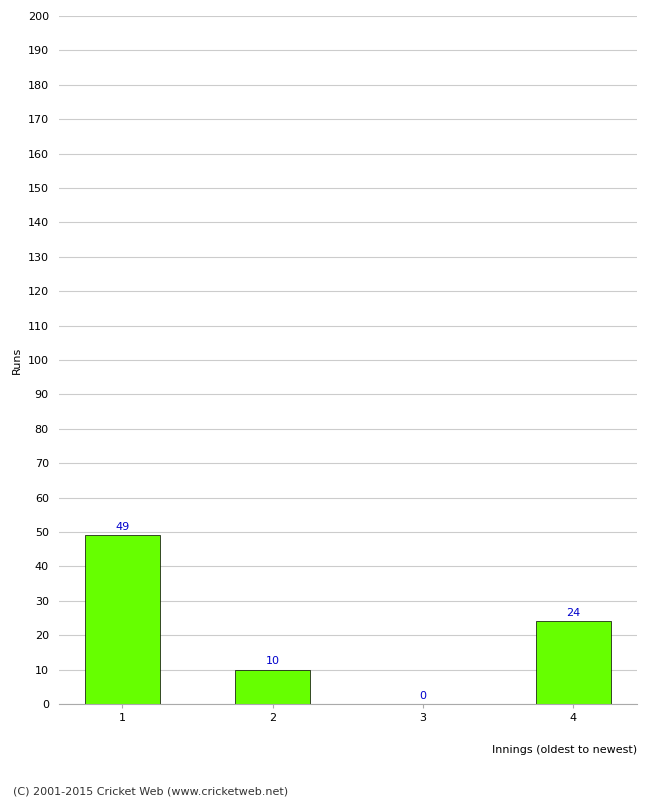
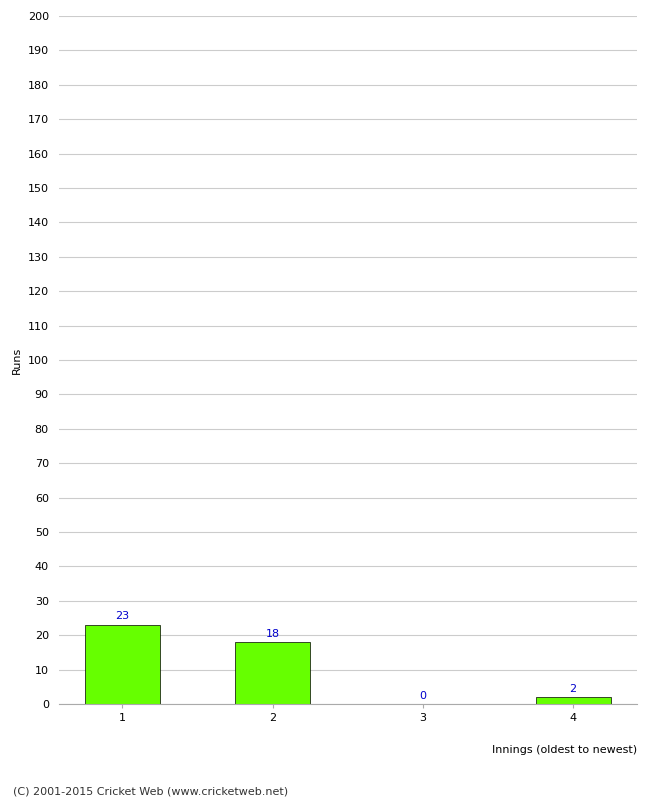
1: 49 -> 23
2: 10 -> 18
4: 24 -> 2
